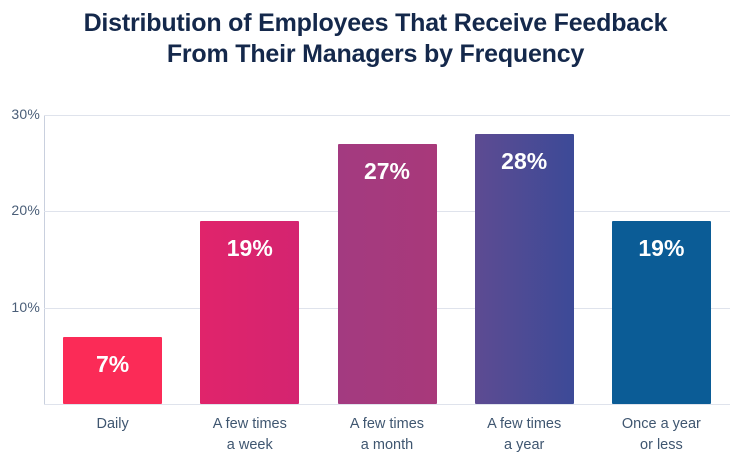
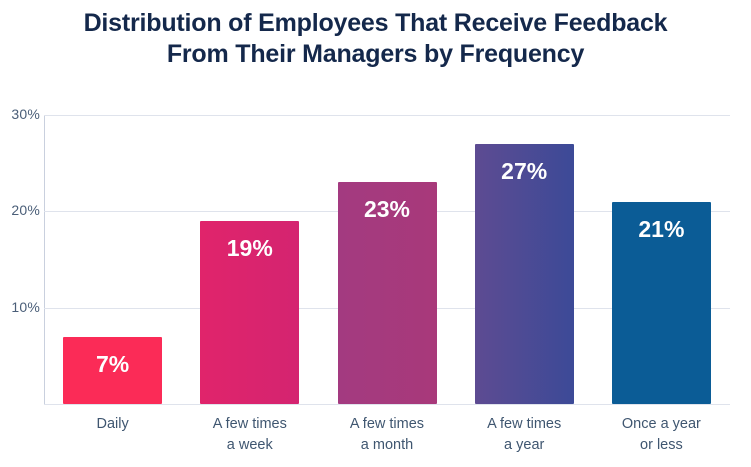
A few times a month: 27% -> 23%
A few times a year: 28% -> 27%
Once a year or less: 19% -> 21%
